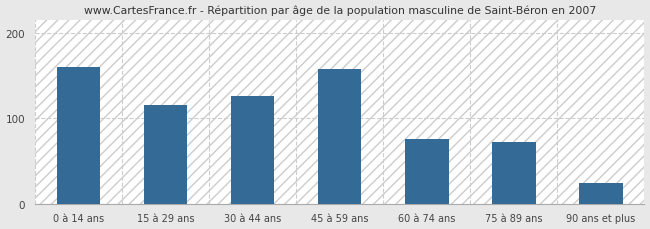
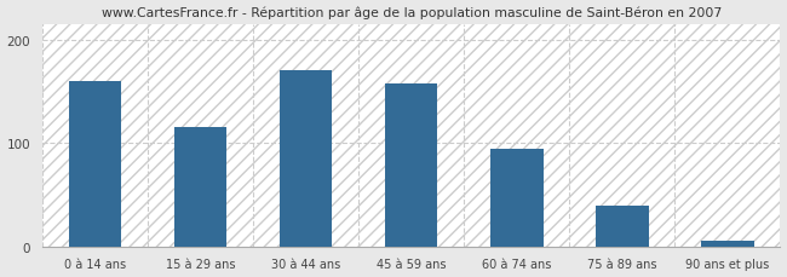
30 à 44 ans: 126 -> 170
60 à 74 ans: 76 -> 95
75 à 89 ans: 72 -> 40
90 ans et plus: 24 -> 5
